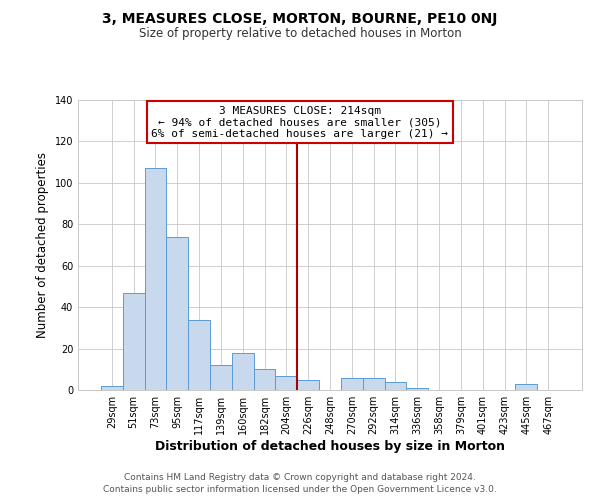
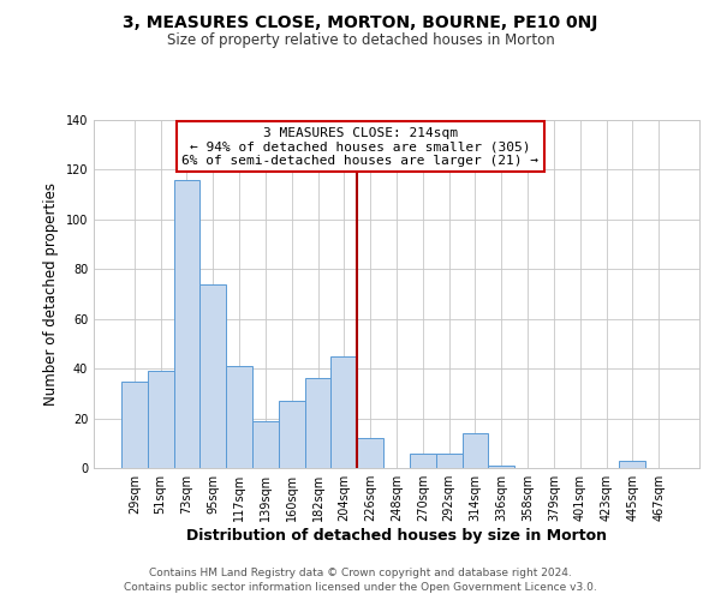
29sqm: 2 -> 35
51sqm: 47 -> 39
73sqm: 107 -> 116
117sqm: 34 -> 41
139sqm: 12 -> 19
160sqm: 18 -> 27
182sqm: 10 -> 36
204sqm: 7 -> 45
226sqm: 5 -> 12
314sqm: 4 -> 14
